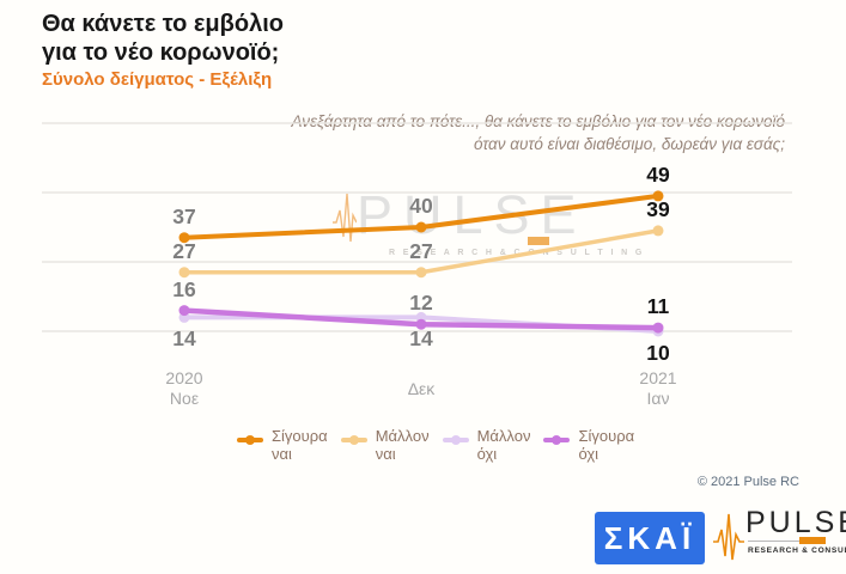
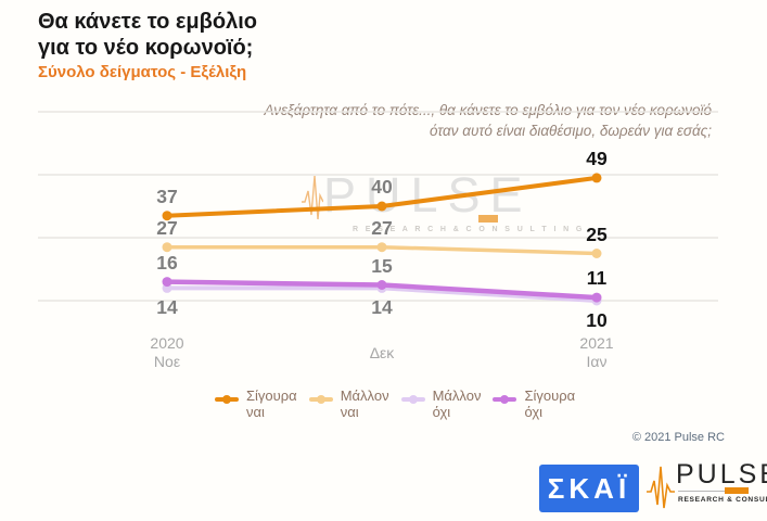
Σίγουρα όχι/Δεκ: 12 -> 15
Μάλλον ναι/2021 Ιαν: 39 -> 25
